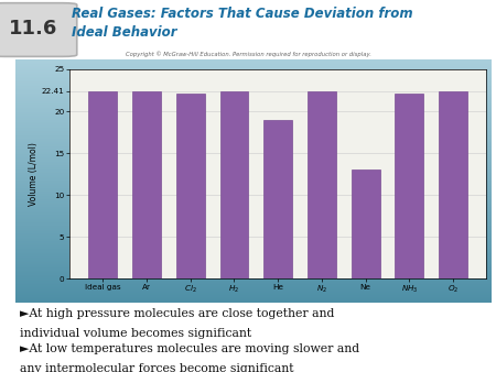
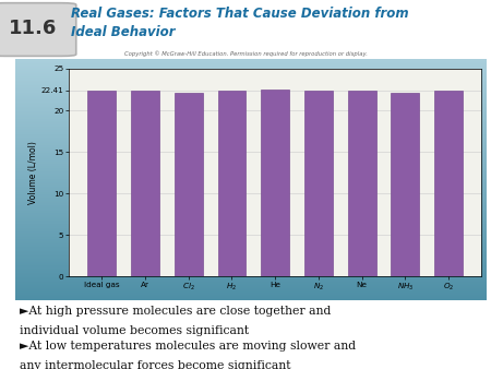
He: 19.0 -> 22.5
Ne: 13.0 -> 22.4
